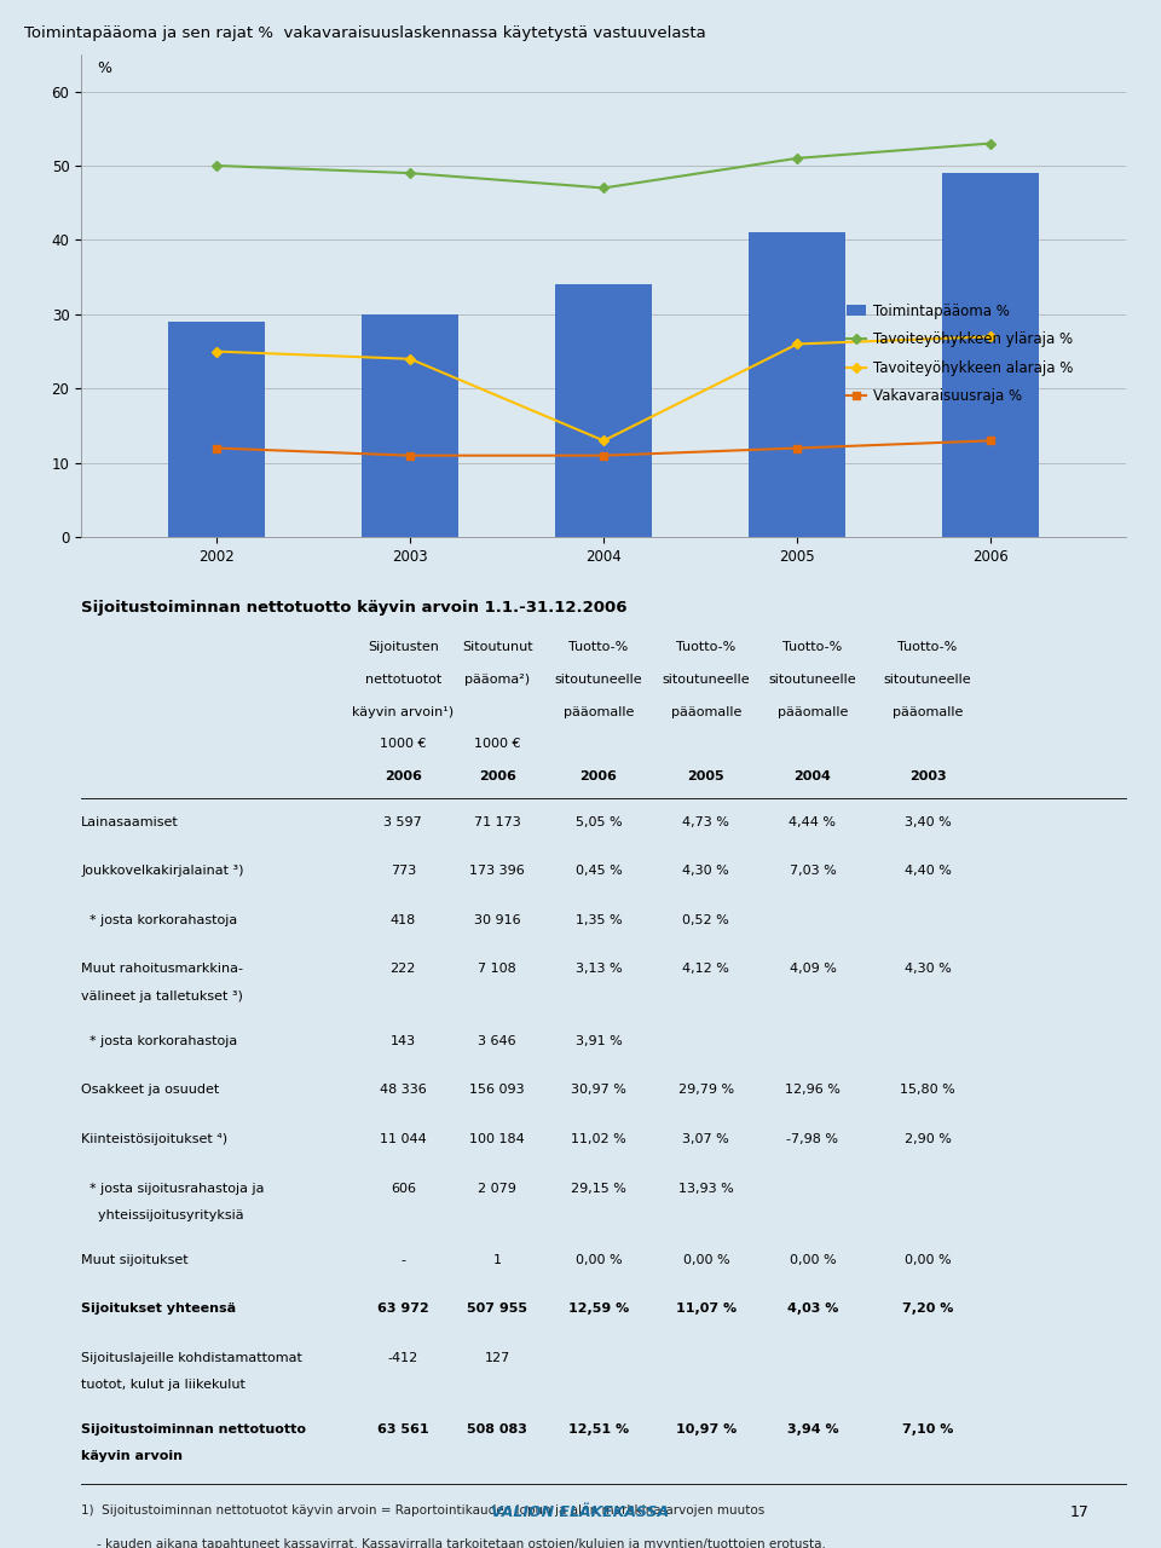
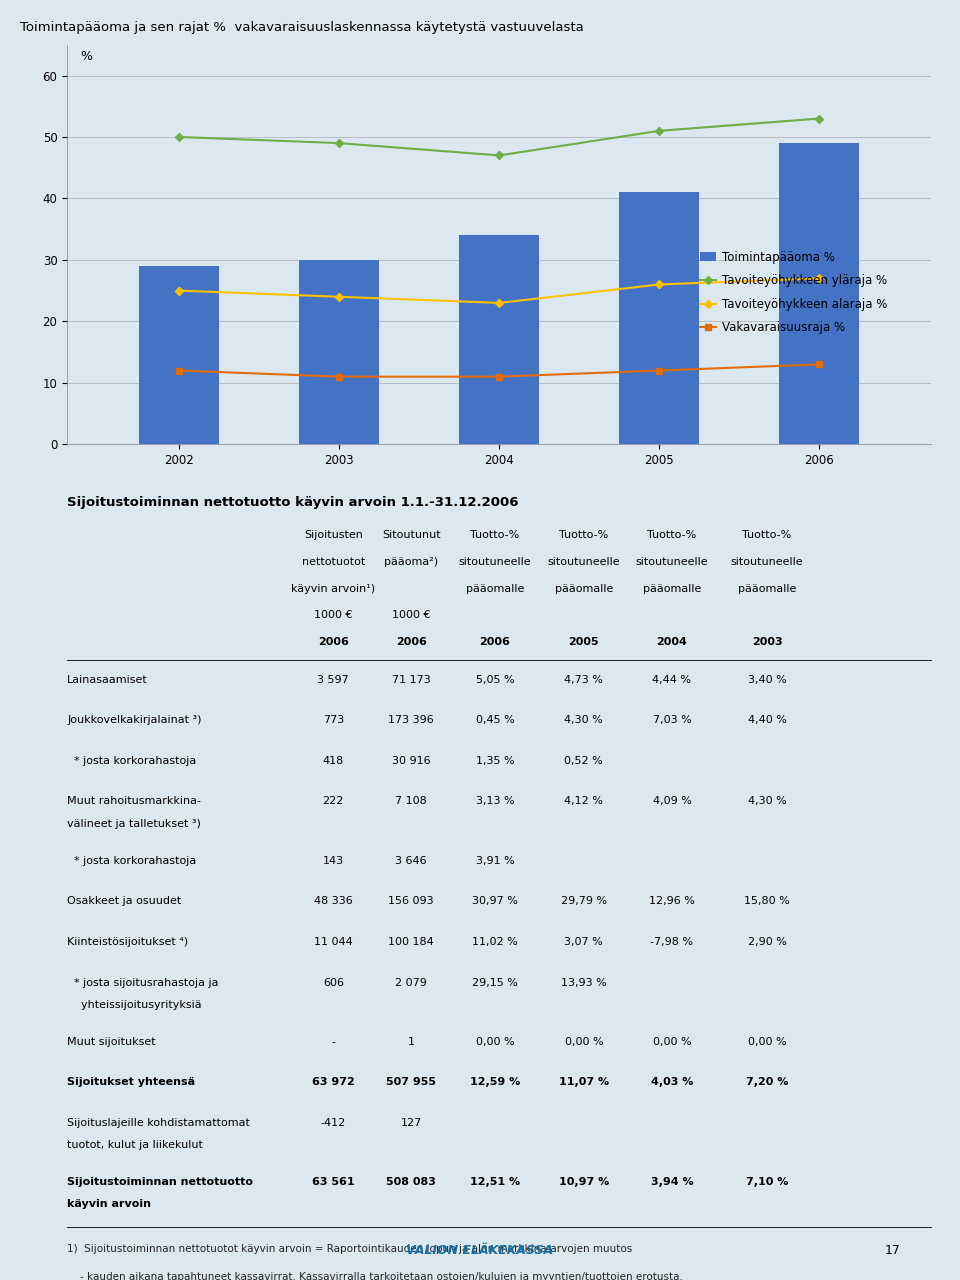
Tavoiteyöhykkeen alaraja %/2004: 13 -> 23
